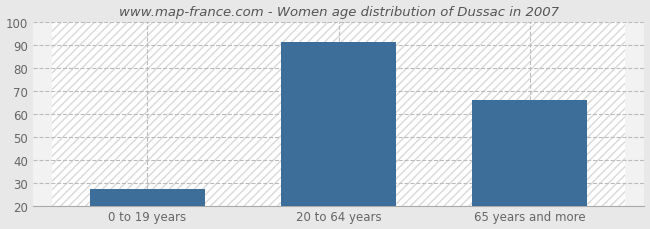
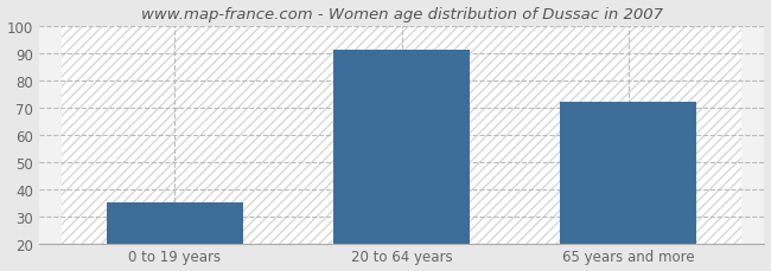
0 to 19 years: 27 -> 35
65 years and more: 66 -> 72
